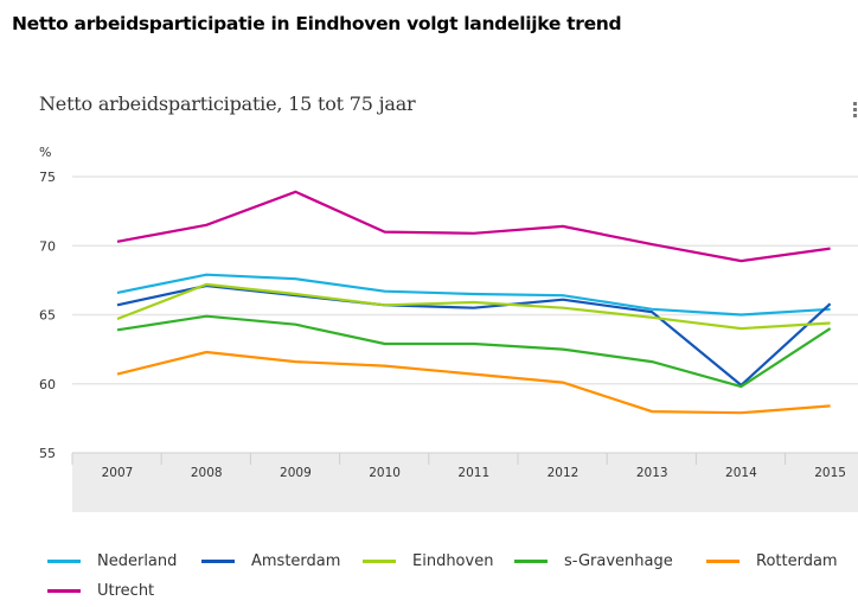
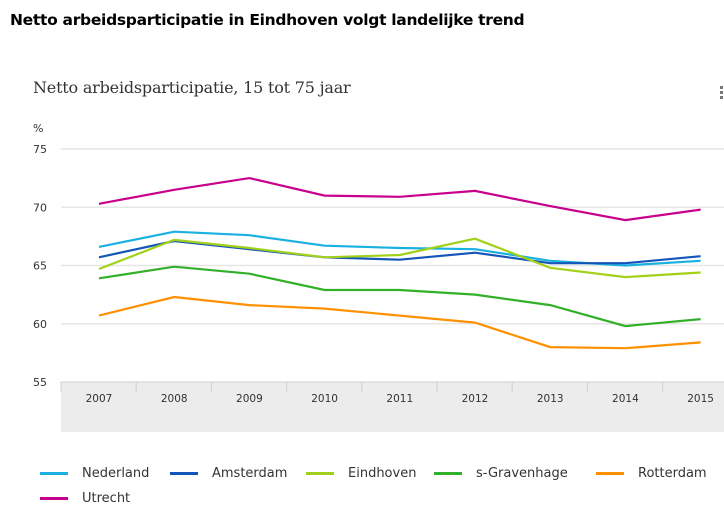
Utrecht/2009: 73.9 -> 72.5
Eindhoven/2012: 65.5 -> 67.3
Amsterdam/2014: 59.9 -> 65.2
s-Gravenhage/2015: 64.0 -> 60.4
